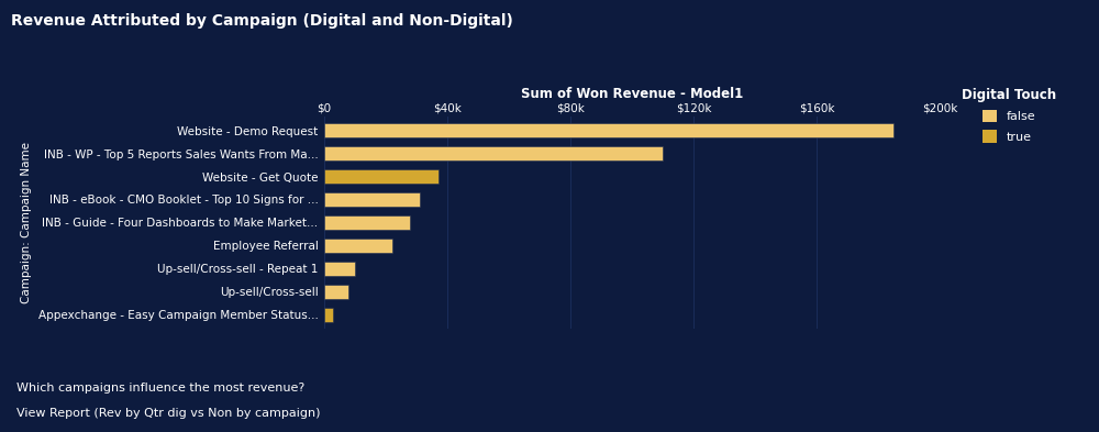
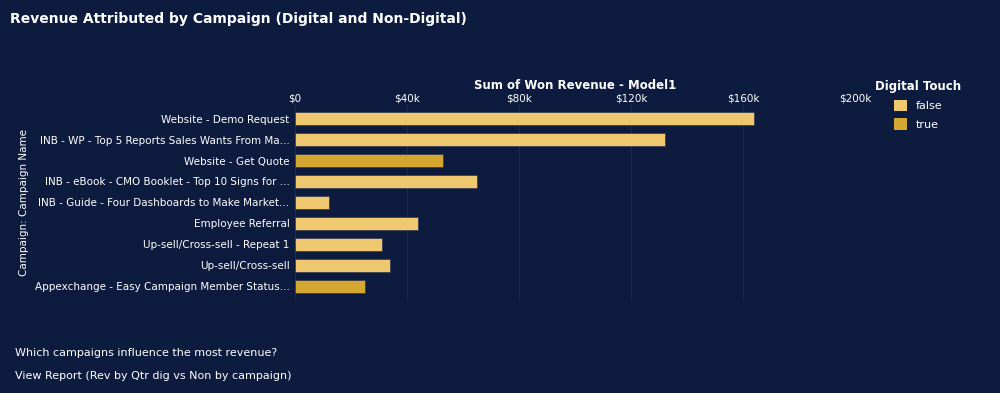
Website - Demo Request: $185k -> $164k
INB - WP - Top 5 Reports Sales Wants From Ma...: $110k -> $132k
Website - Get Quote: $37k -> $53k
INB - eBook - CMO Booklet - Top 10 Signs for ...: $31k -> $65k
INB - Guide - Four Dashboards to Make Market...: $28k -> $12k
Employee Referral: $22k -> $44k
Up-sell/Cross-sell - Repeat 1: $10k -> $31k
Up-sell/Cross-sell: $8k -> $34k
Appexchange - Easy Campaign Member Status...: $3k -> $25k
